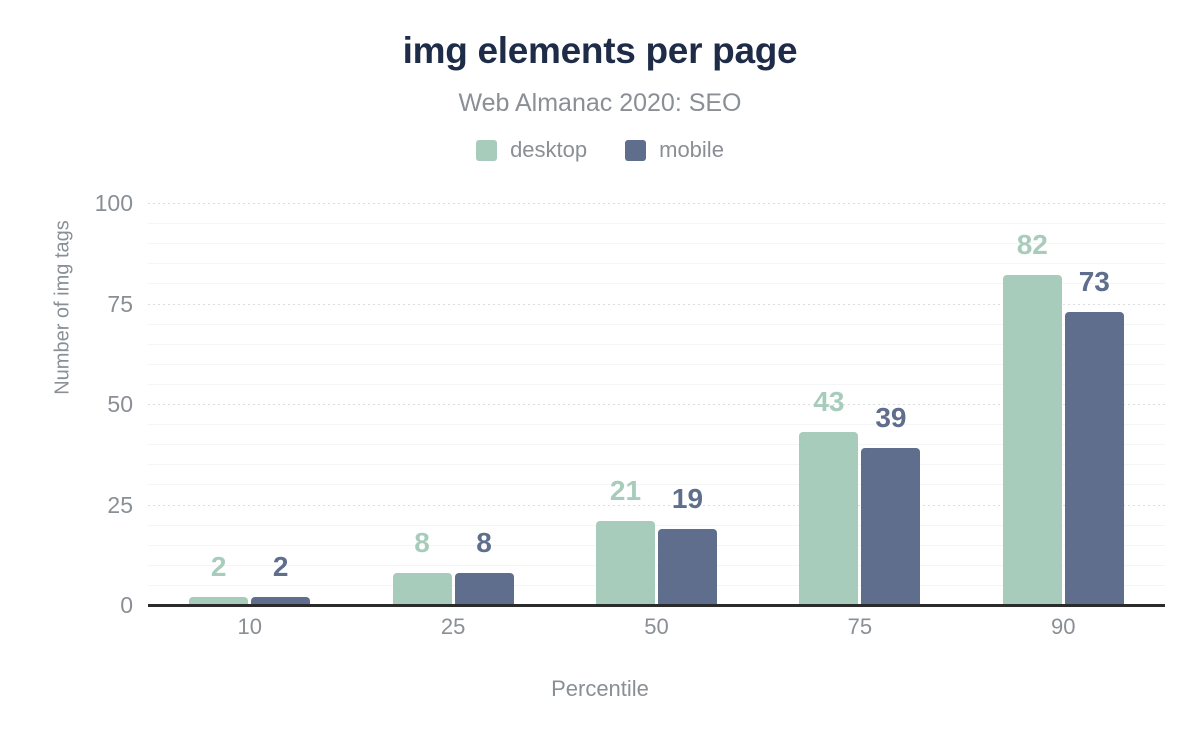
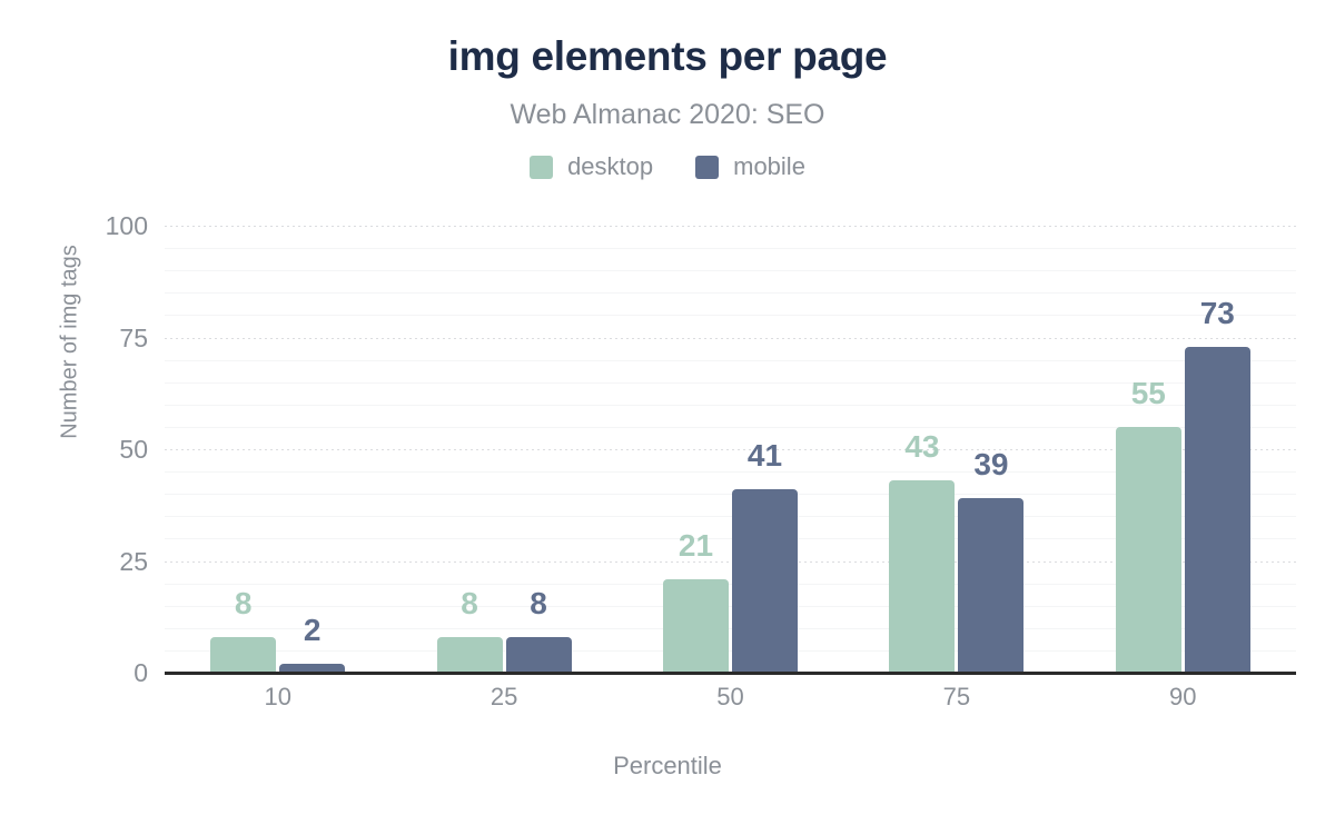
desktop/10: 2 -> 8
mobile/50: 19 -> 41
desktop/90: 82 -> 55
